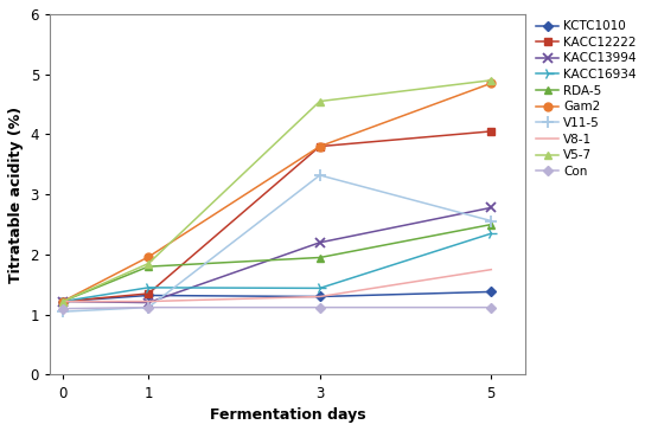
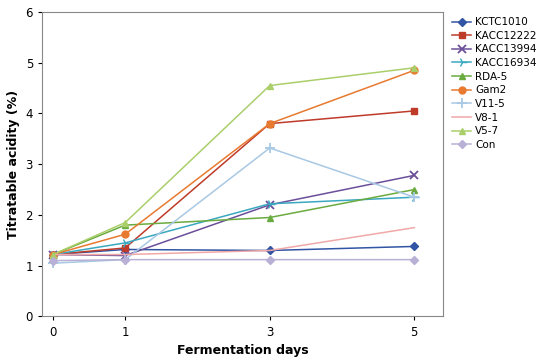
Gam2/1: 1.96 -> 1.62
KACC16934/3: 1.44 -> 2.22
V11-5/5: 2.56 -> 2.35
